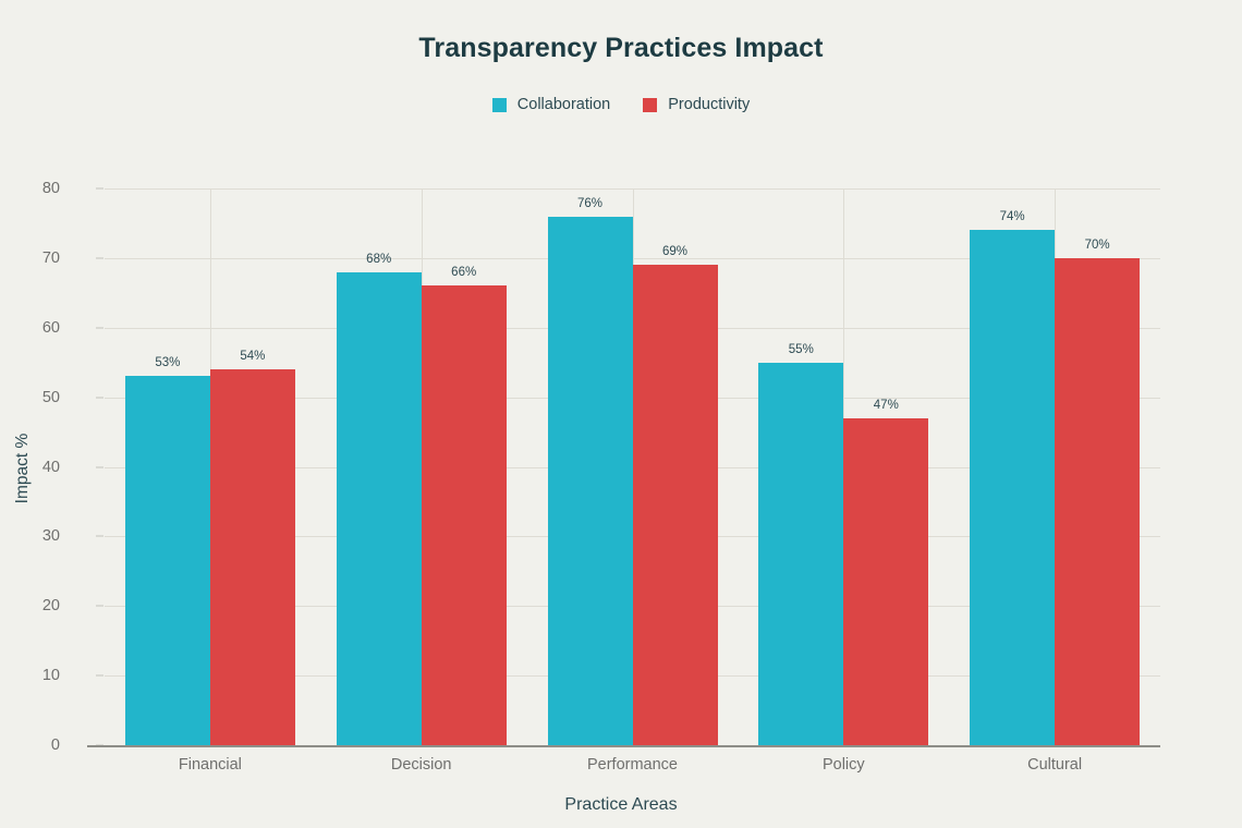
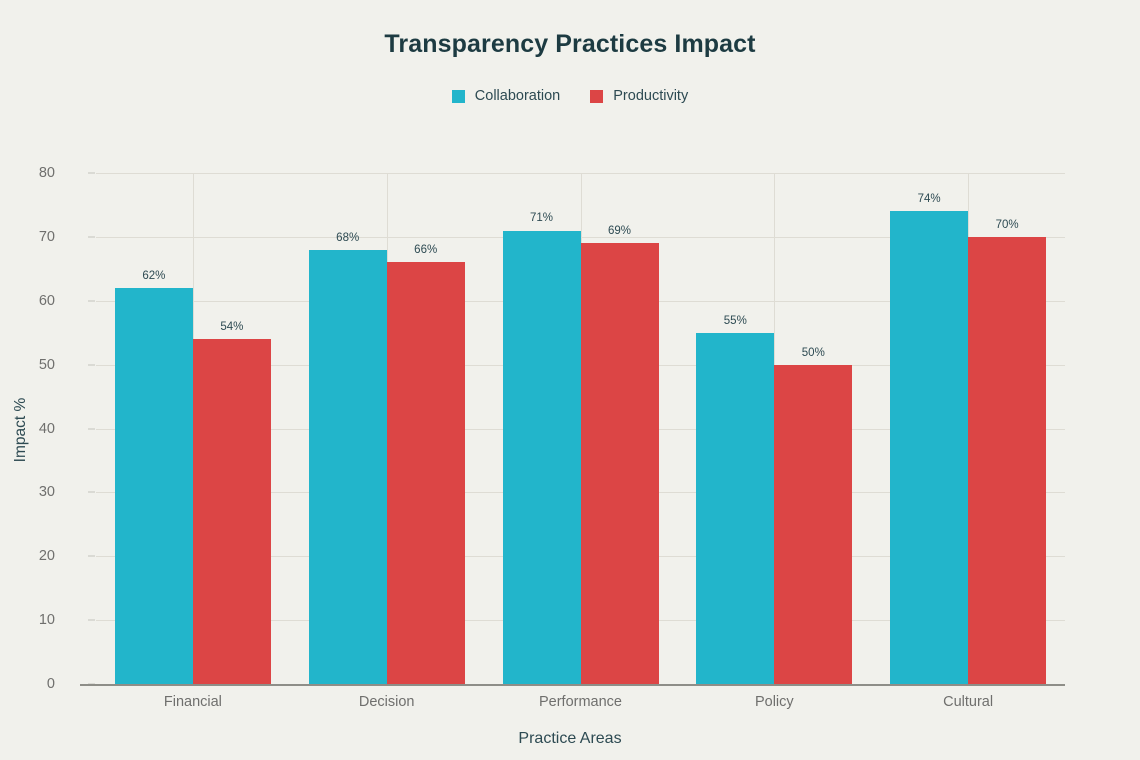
Collaboration/Financial: 53% -> 62%
Collaboration/Performance: 76% -> 71%
Productivity/Policy: 47% -> 50%
